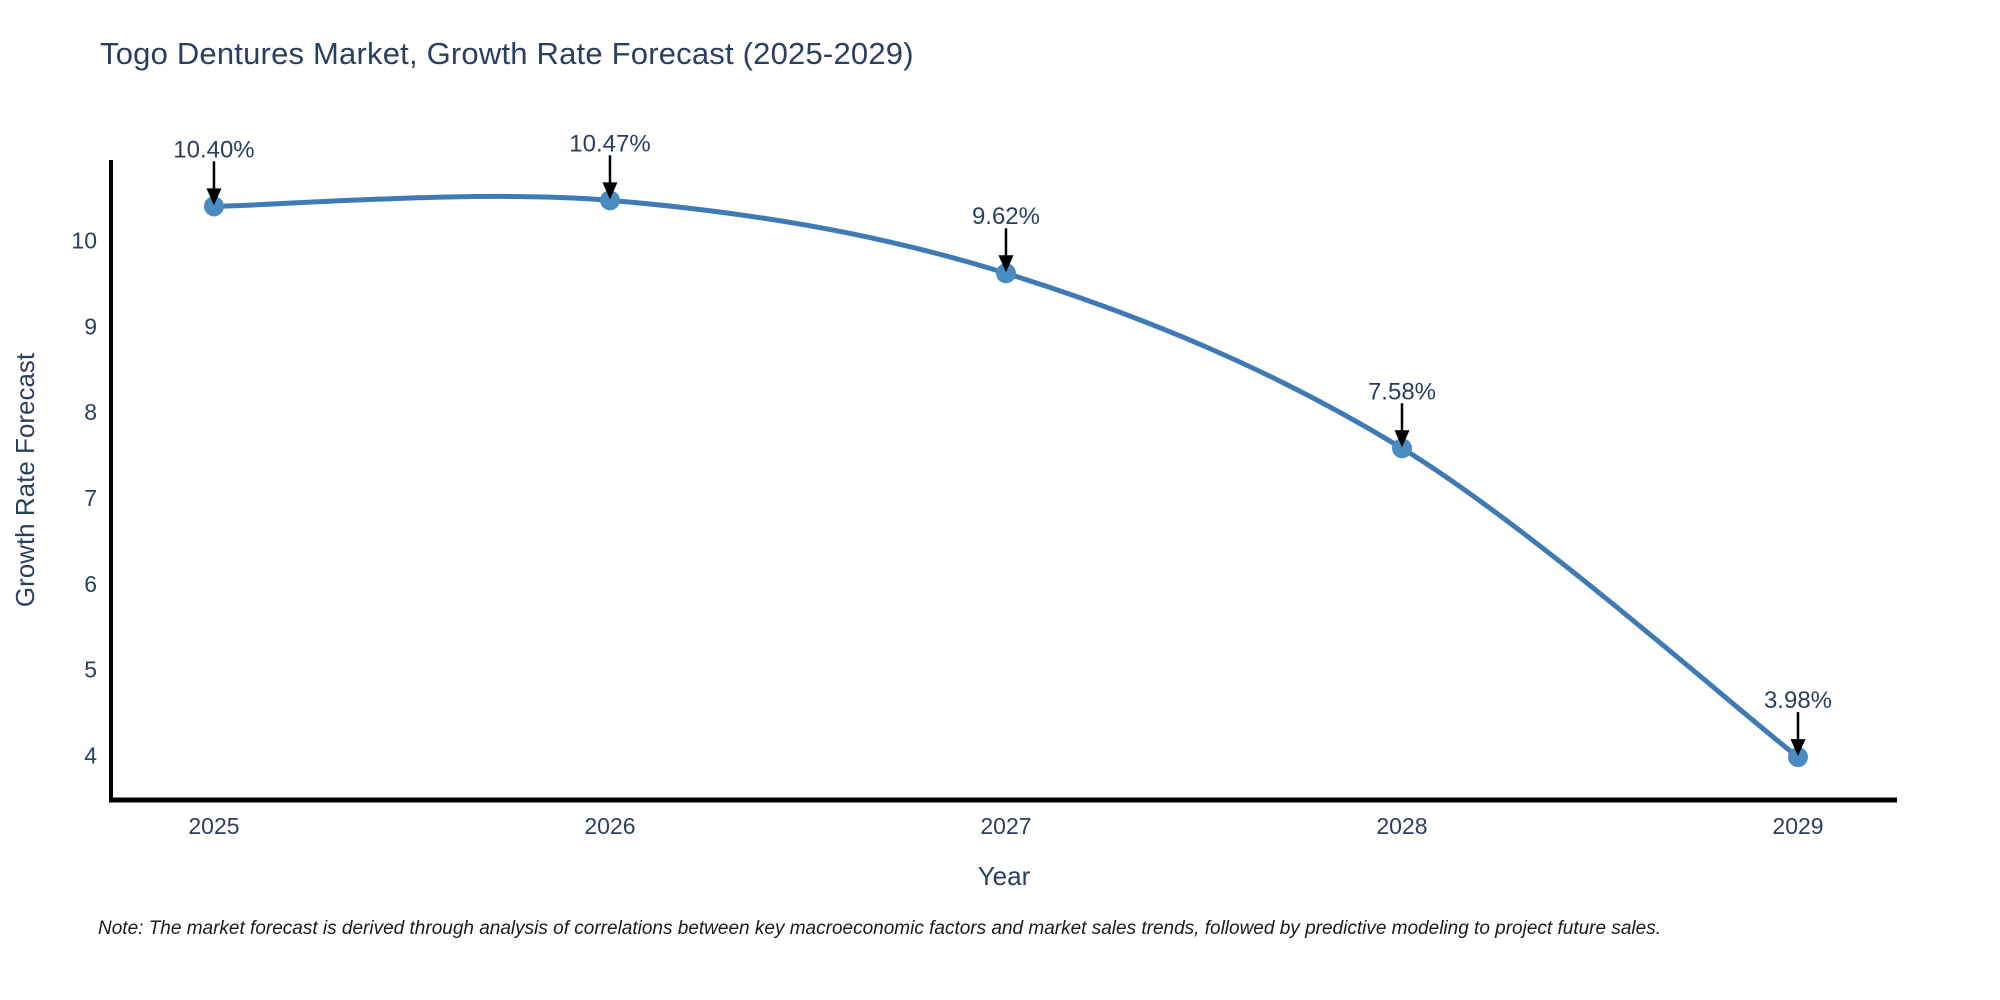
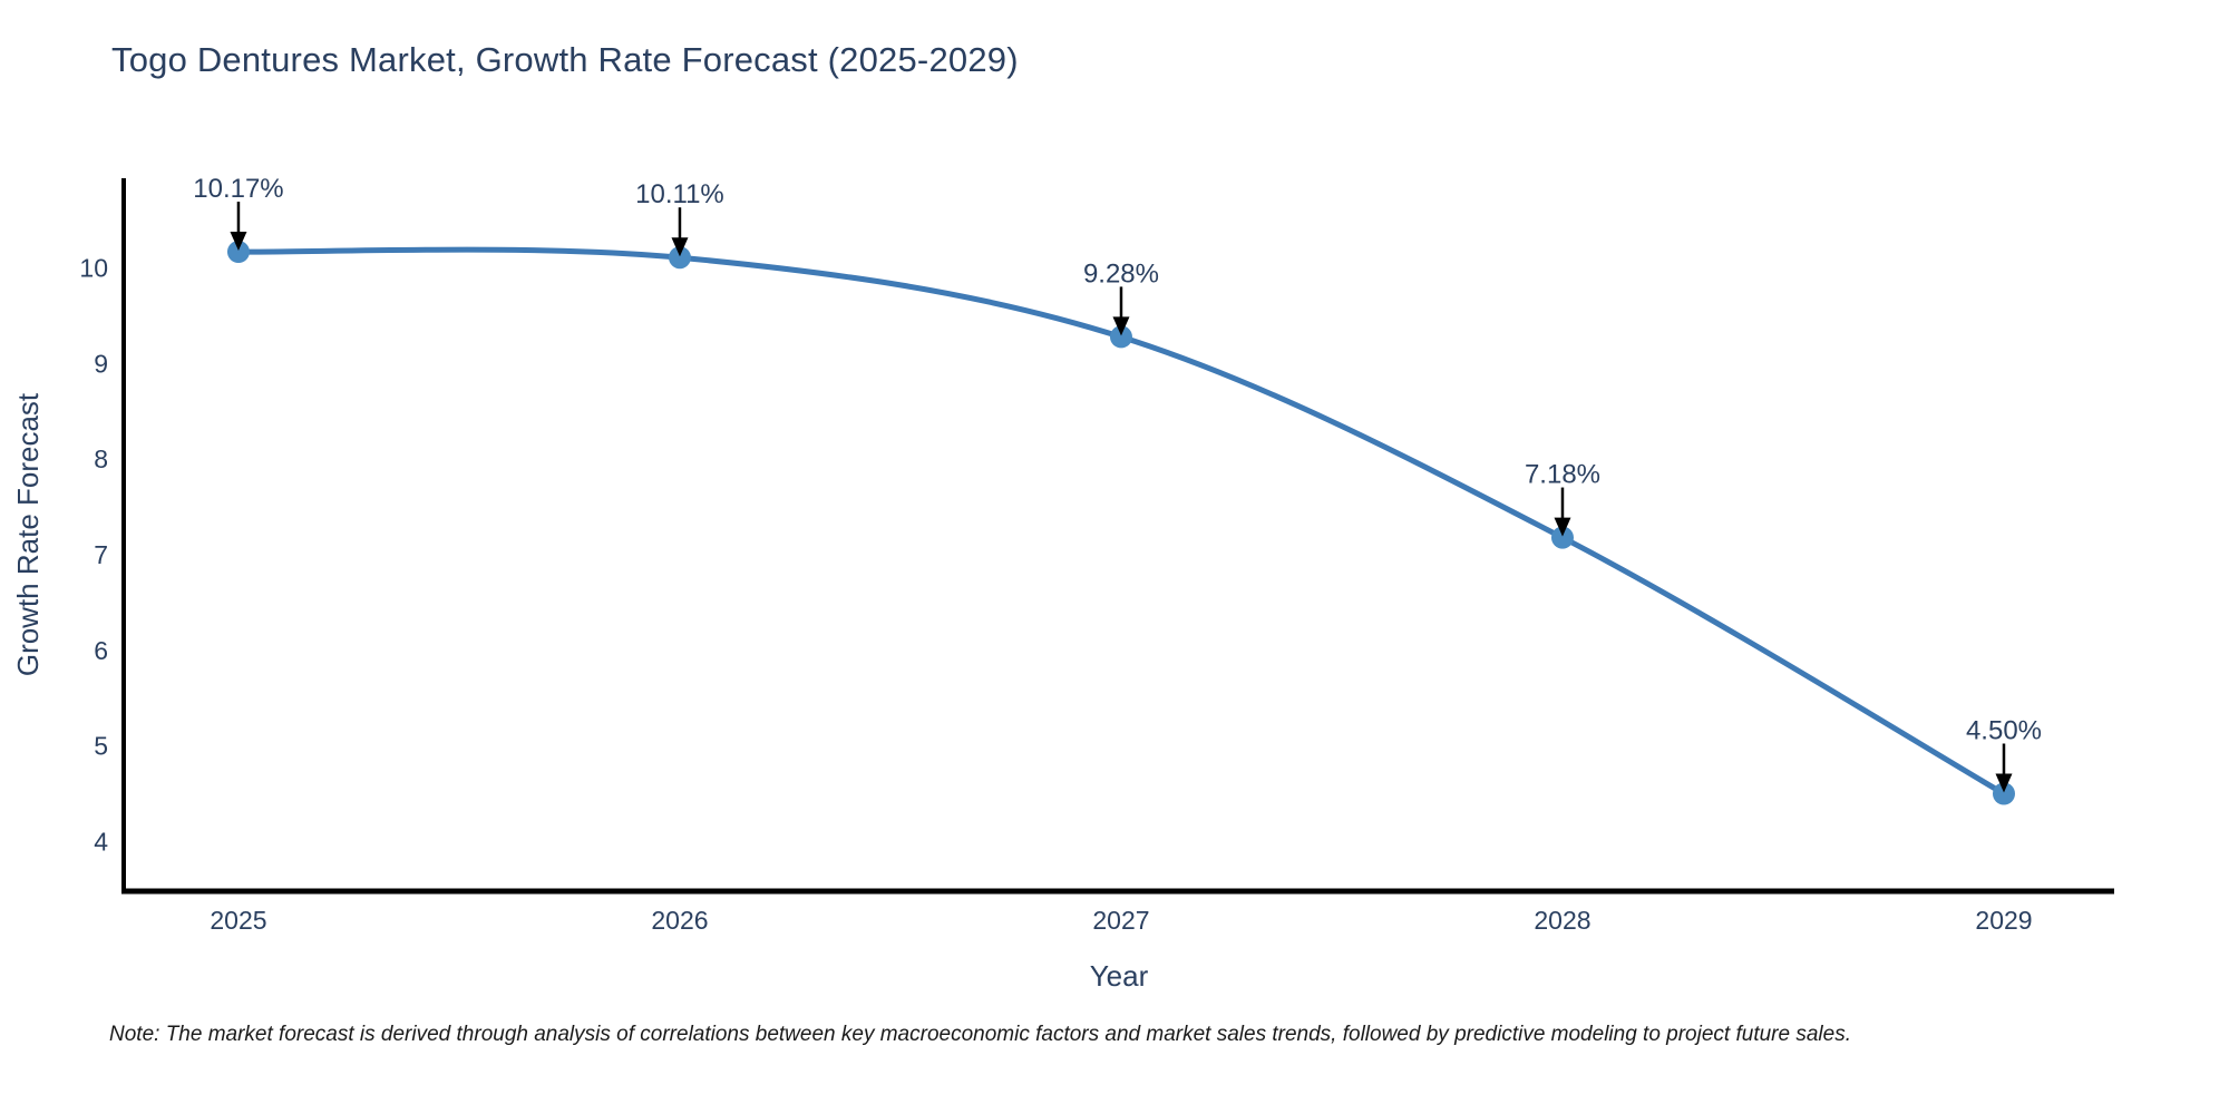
2025: 10.40% -> 10.17%
2026: 10.47% -> 10.11%
2027: 9.62% -> 9.28%
2028: 7.58% -> 7.18%
2029: 3.98% -> 4.50%
